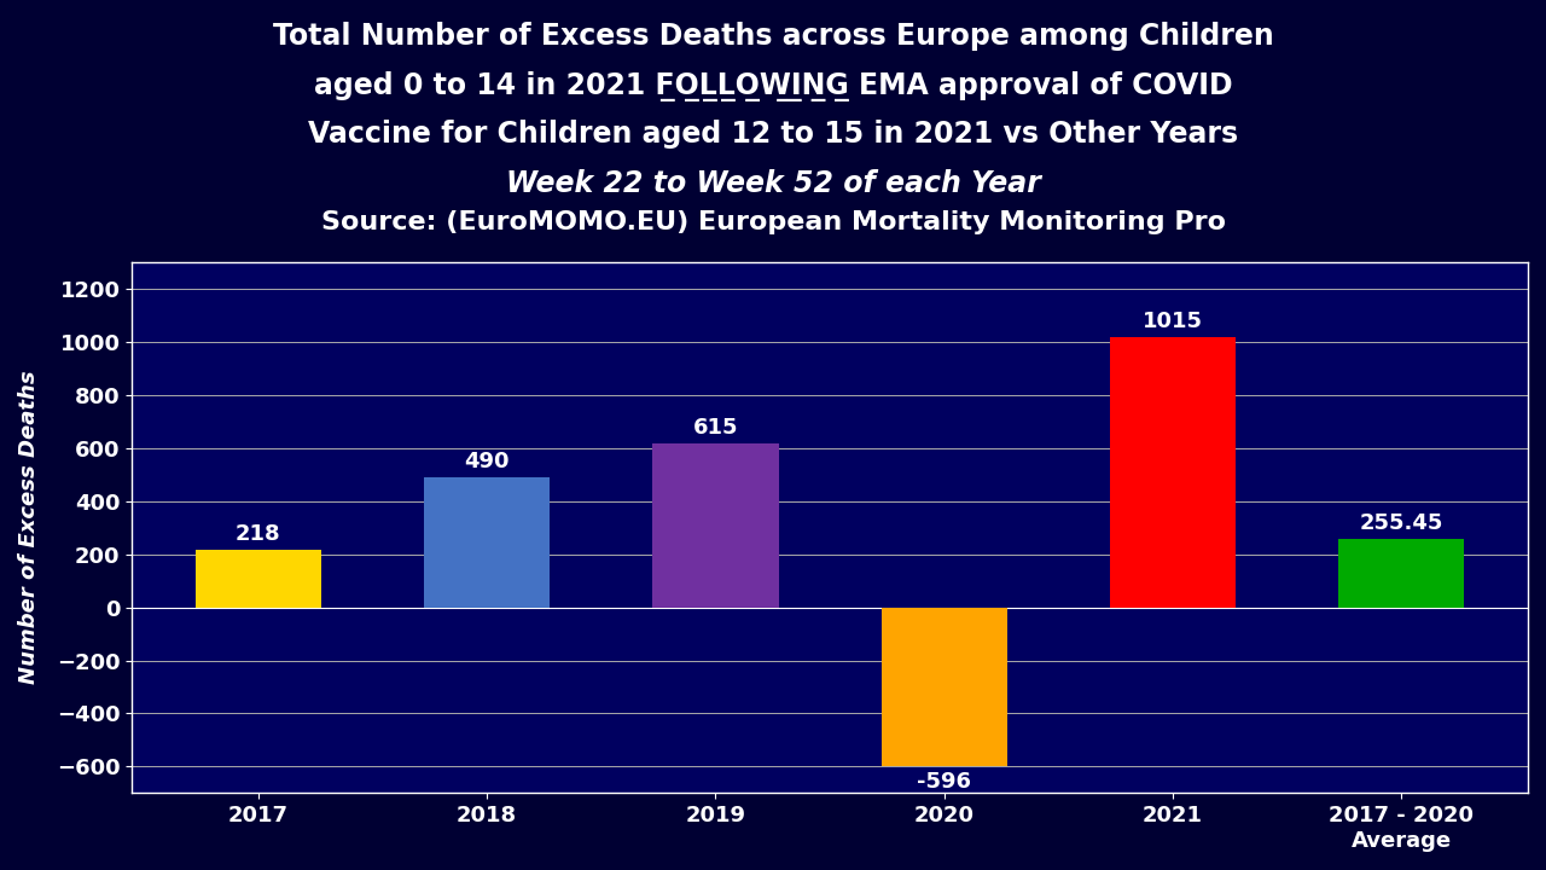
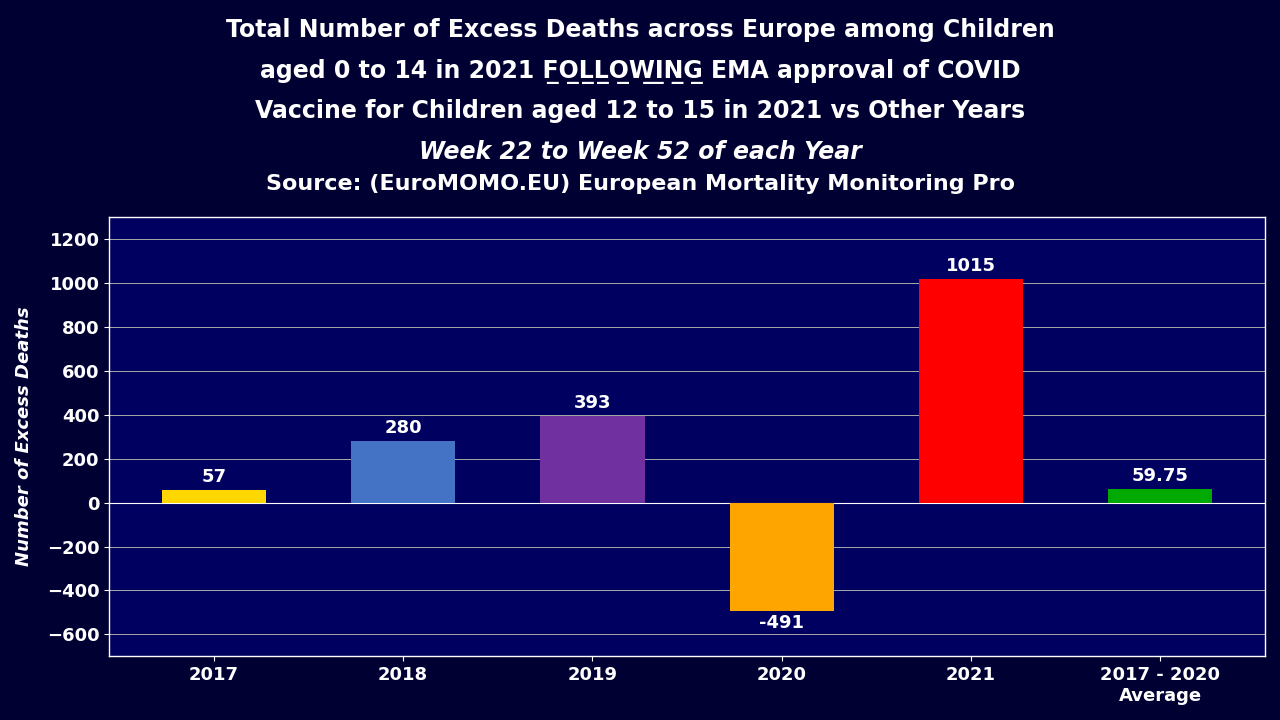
2017: 218 -> 57
2018: 490 -> 280
2019: 615 -> 393
2020: -596 -> -491
2017 - 2020 Average: 255.45 -> 59.75
